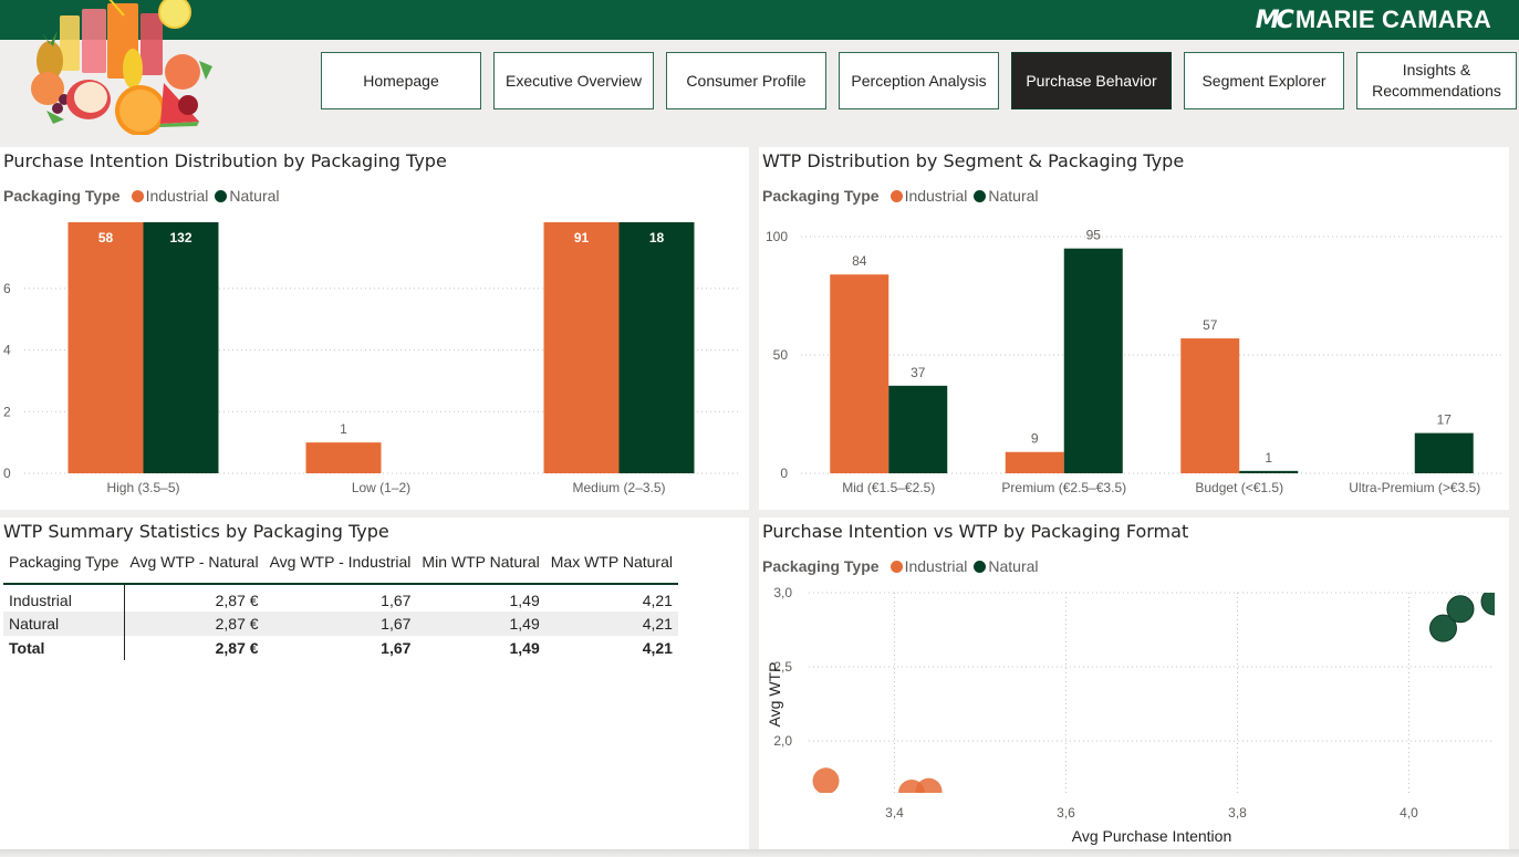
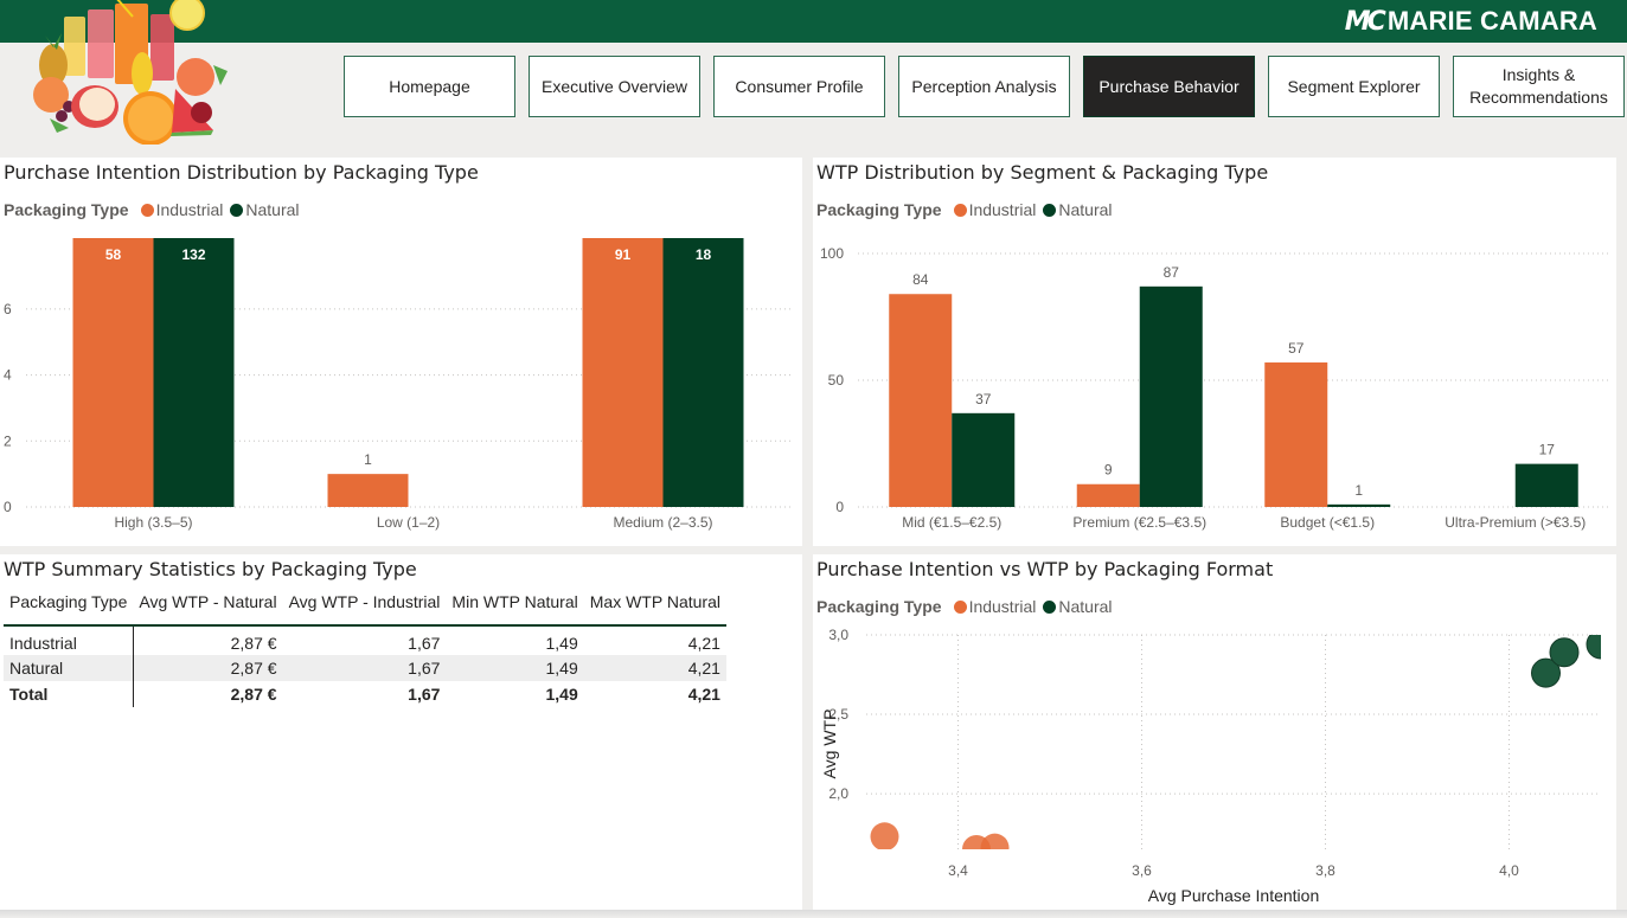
WTP Distribution by Segment & Packaging Type/Natural/Premium (€2.5–€3.5): 95 -> 87
